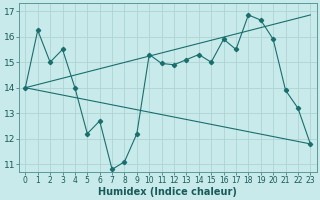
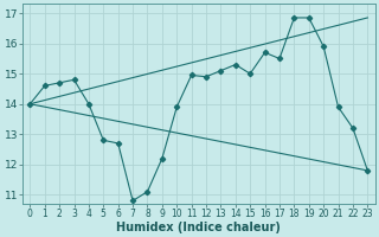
1: 16.25 -> 14.60
2: 15.00 -> 14.70
3: 15.50 -> 14.80
5: 12.20 -> 12.80
10: 15.30 -> 13.90
16: 15.90 -> 15.70
19: 16.65 -> 16.85
